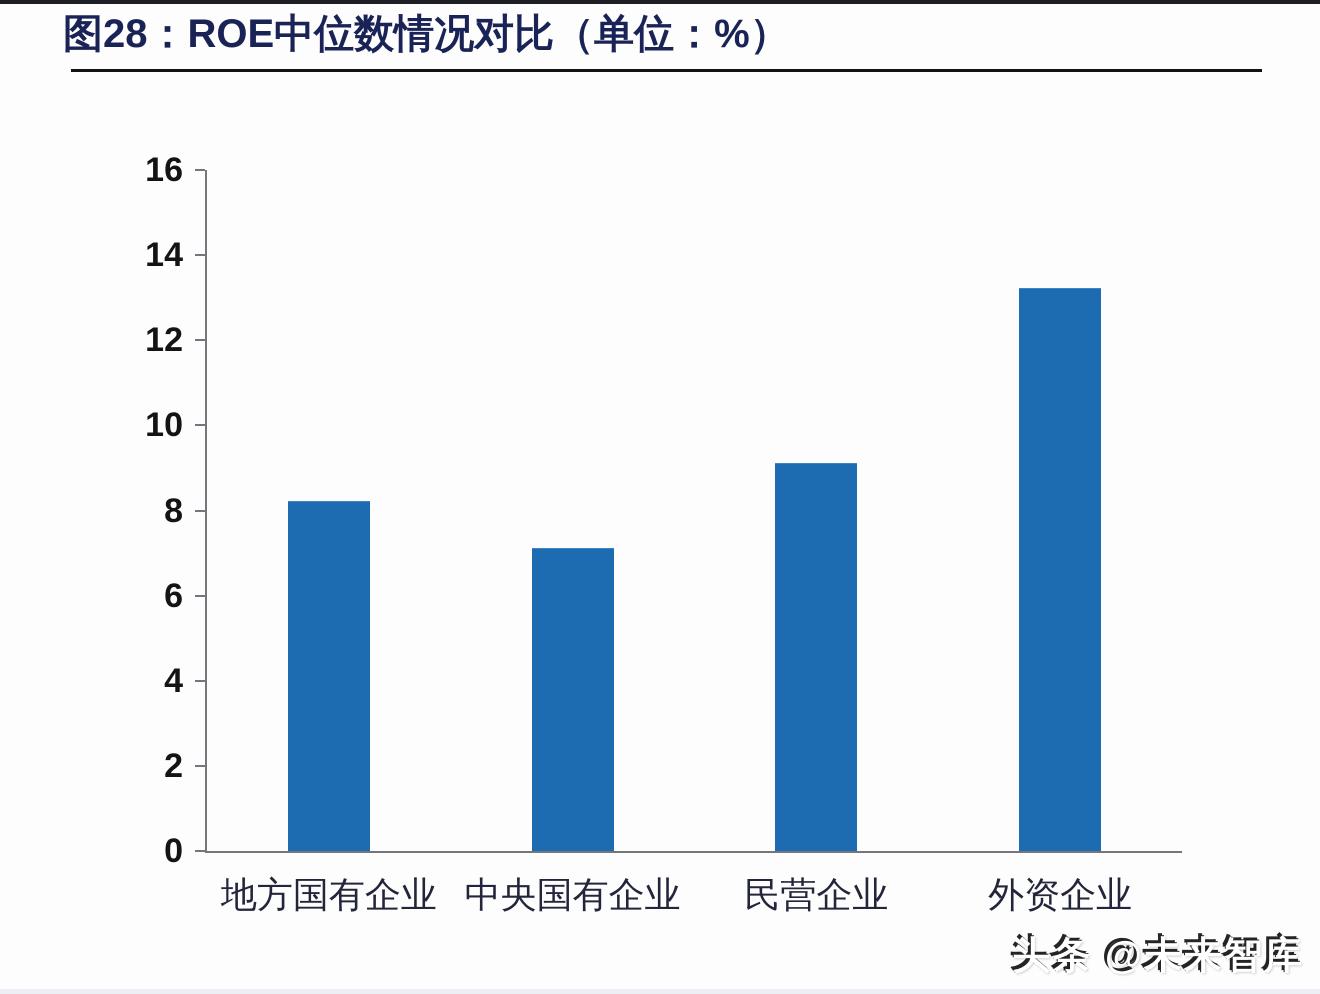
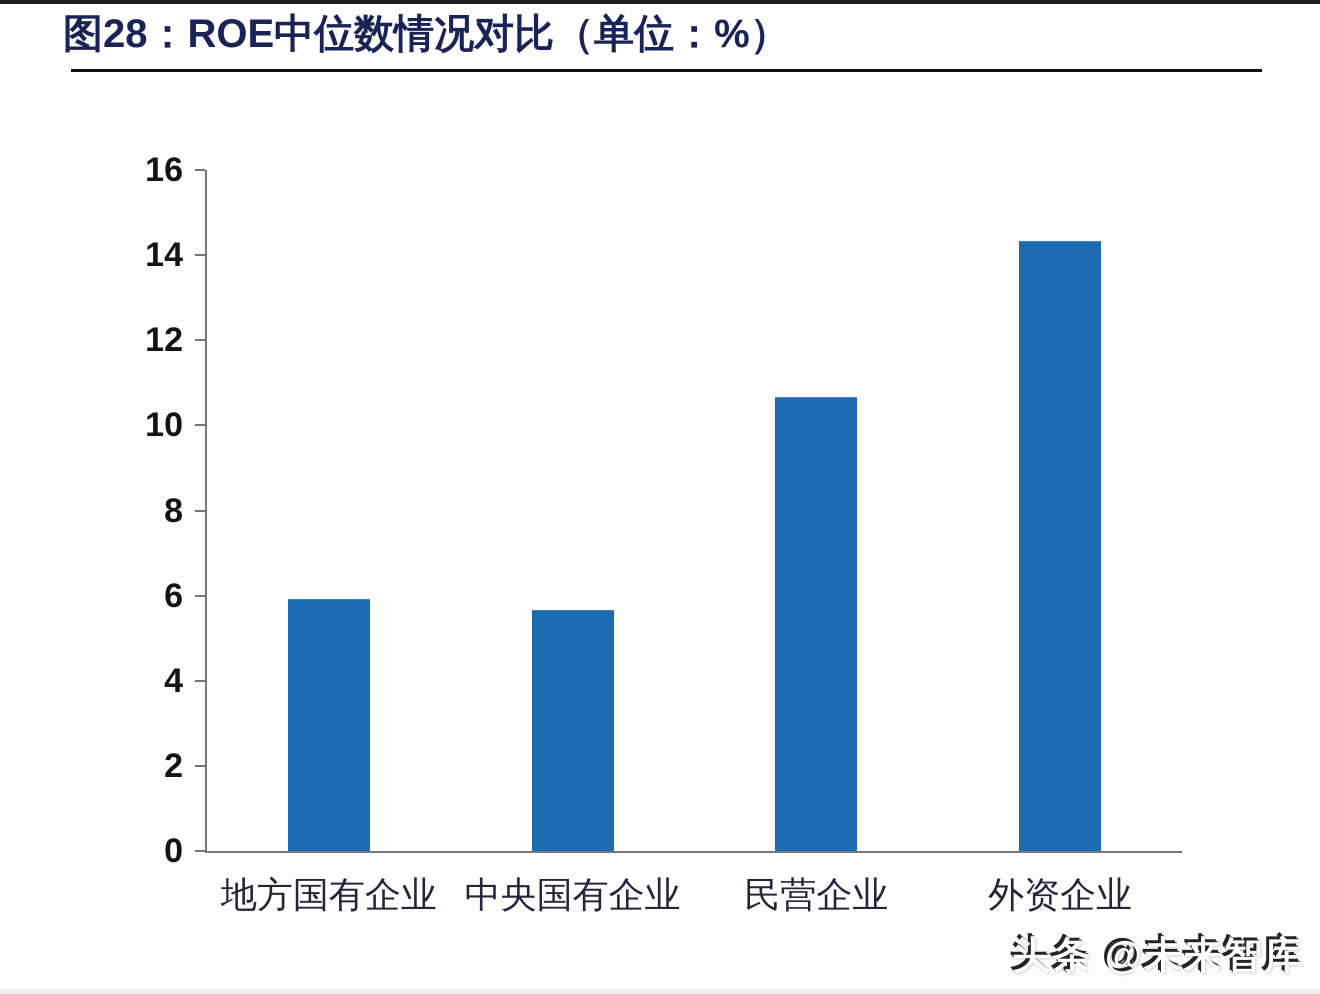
地方国有企业: 8.2 -> 5.9
中央国有企业: 7.1 -> 5.7
民营企业: 9.1 -> 10.7
外资企业: 13.2 -> 14.3
